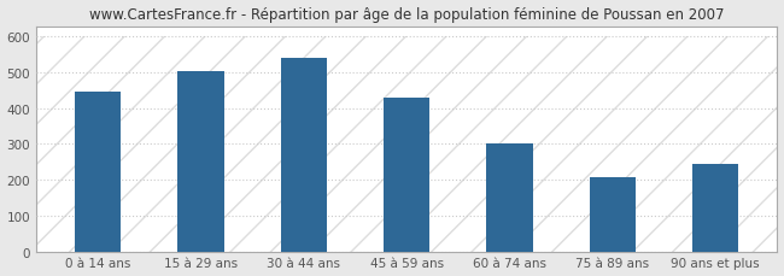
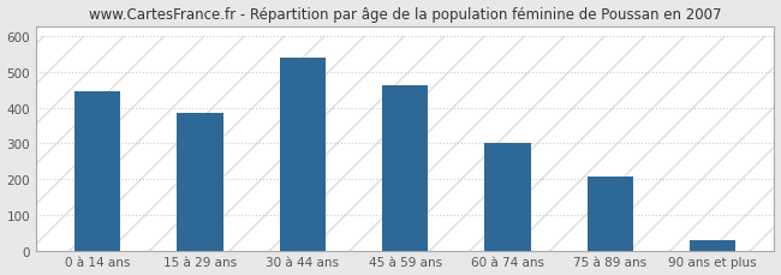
15 à 29 ans: 505 -> 385
45 à 59 ans: 430 -> 462
90 ans et plus: 245 -> 28
